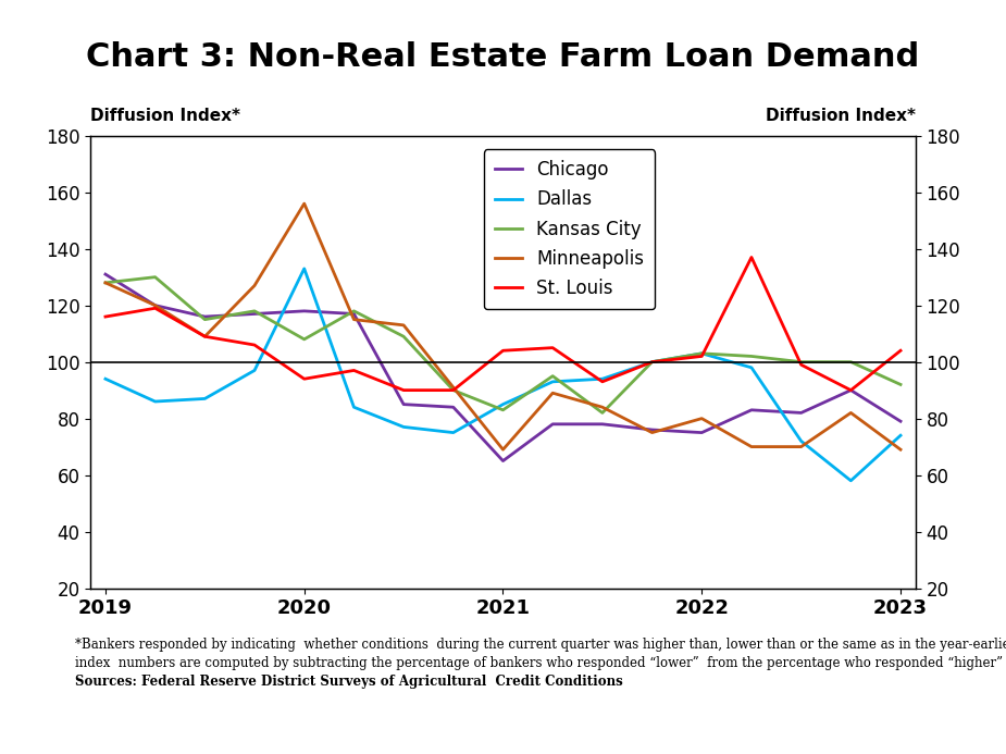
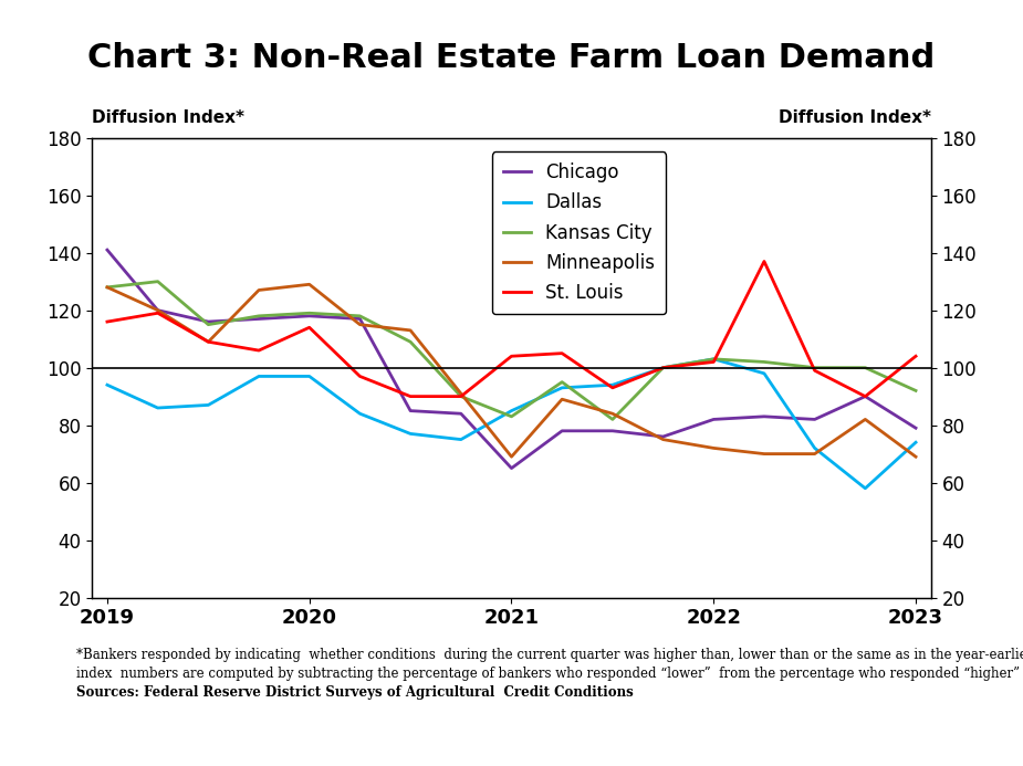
Chicago/2019: 131 -> 141
Dallas/2020: 133 -> 97
Kansas City/2020: 108 -> 119
Minneapolis/2020: 156 -> 129
St. Louis/2020: 94 -> 114
Chicago/2022: 75 -> 82
Minneapolis/2022: 80 -> 72
